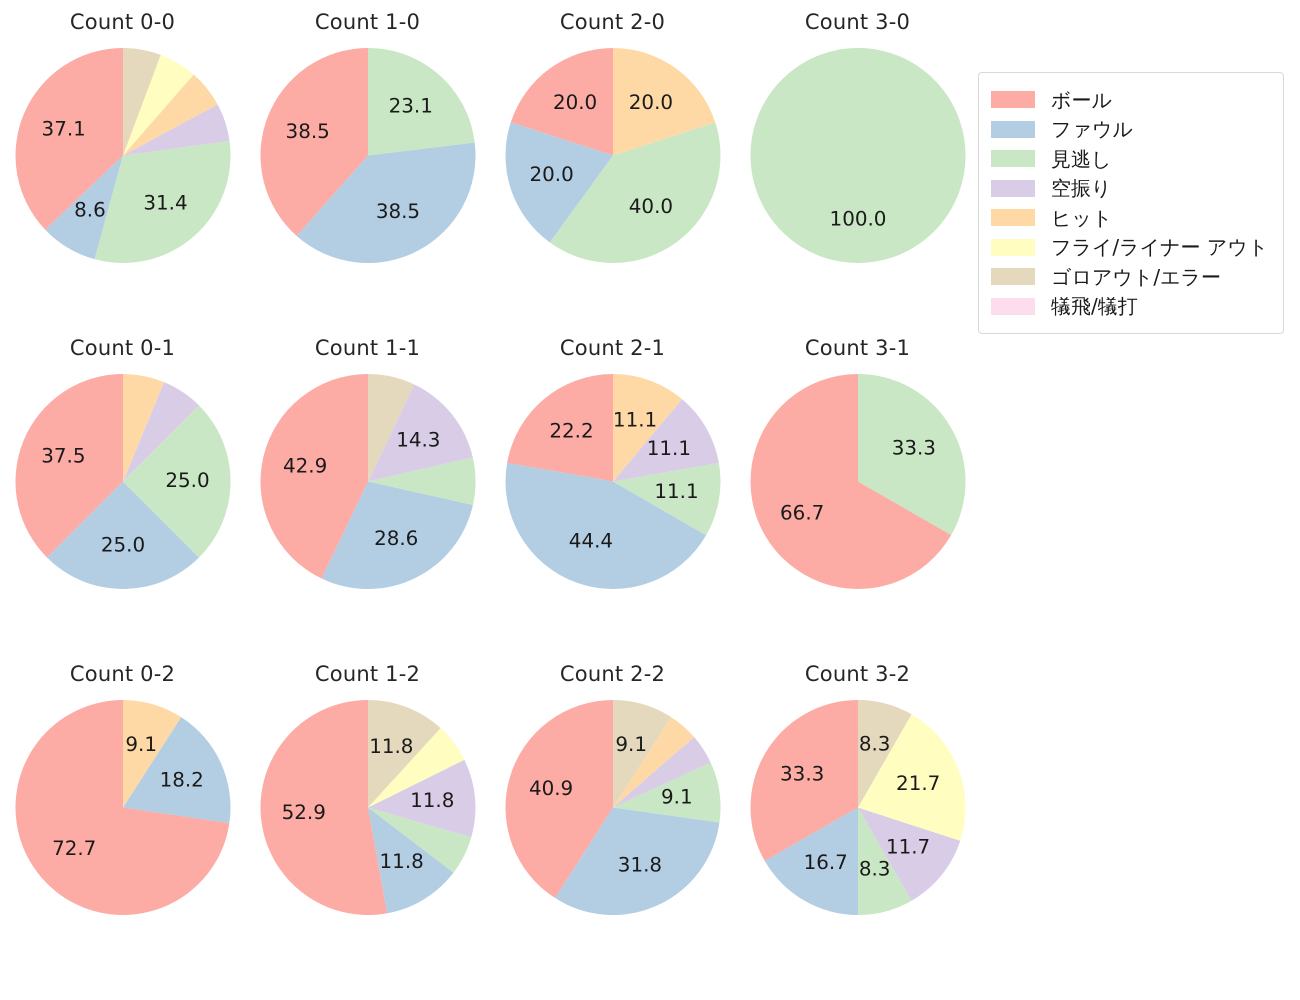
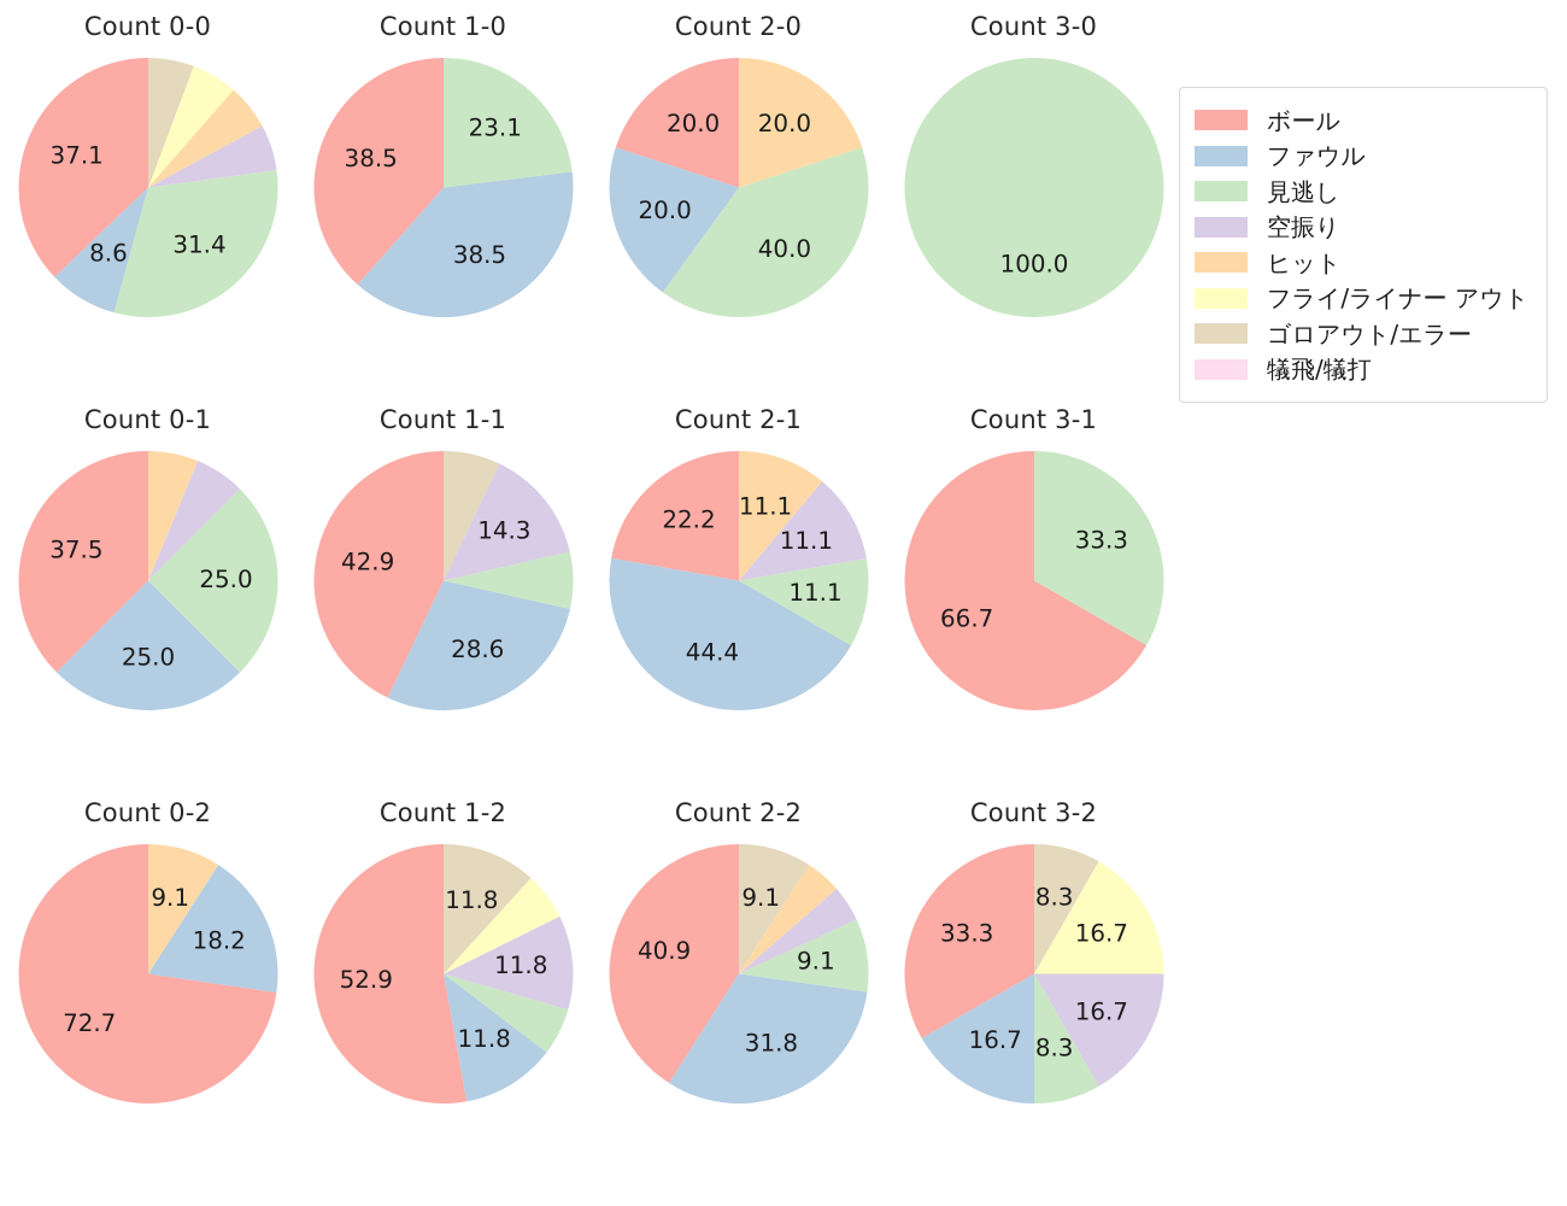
Count 3-2/空振り: 11.7 -> 16.7
Count 3-2/フライ/ライナー アウト: 21.7 -> 16.7
